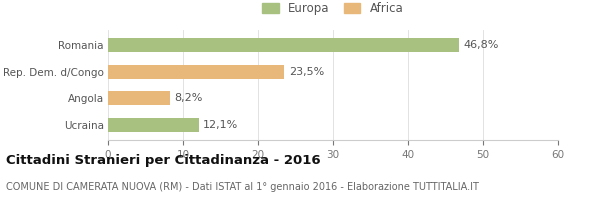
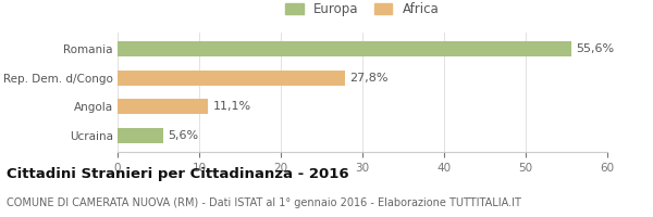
Romania: 46,8% -> 55,6%
Rep. Dem. d/Congo: 23,5% -> 27,8%
Angola: 8,2% -> 11,1%
Ucraina: 12,1% -> 5,6%
